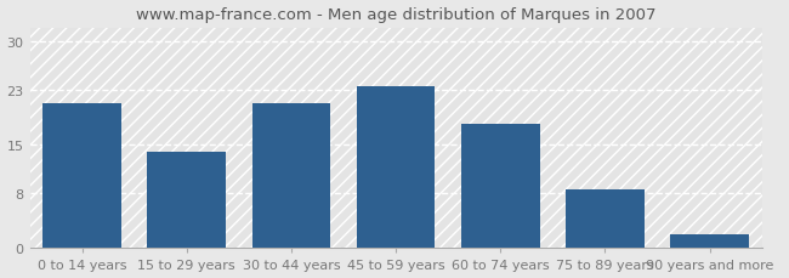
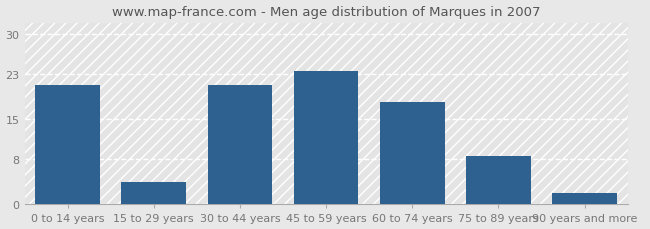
15 to 29 years: 14.0 -> 4.0
